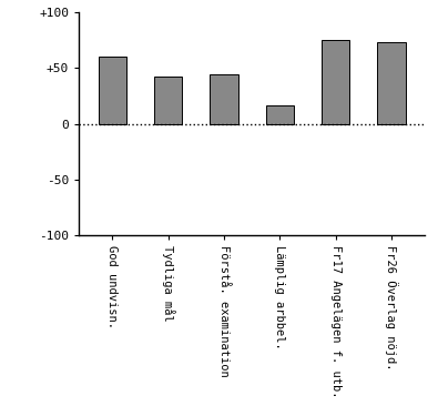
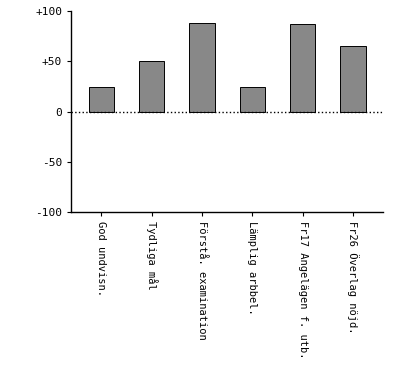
God undvisn.: 60 -> 24
Tydliga mål: 42 -> 50
Förstå. examination: 44 -> 88
Lämplig arbbel.: 17 -> 24
Fr17 Angelägen f. utb.: 75 -> 87
Fr26 Överlag nöjd.: 73 -> 65
